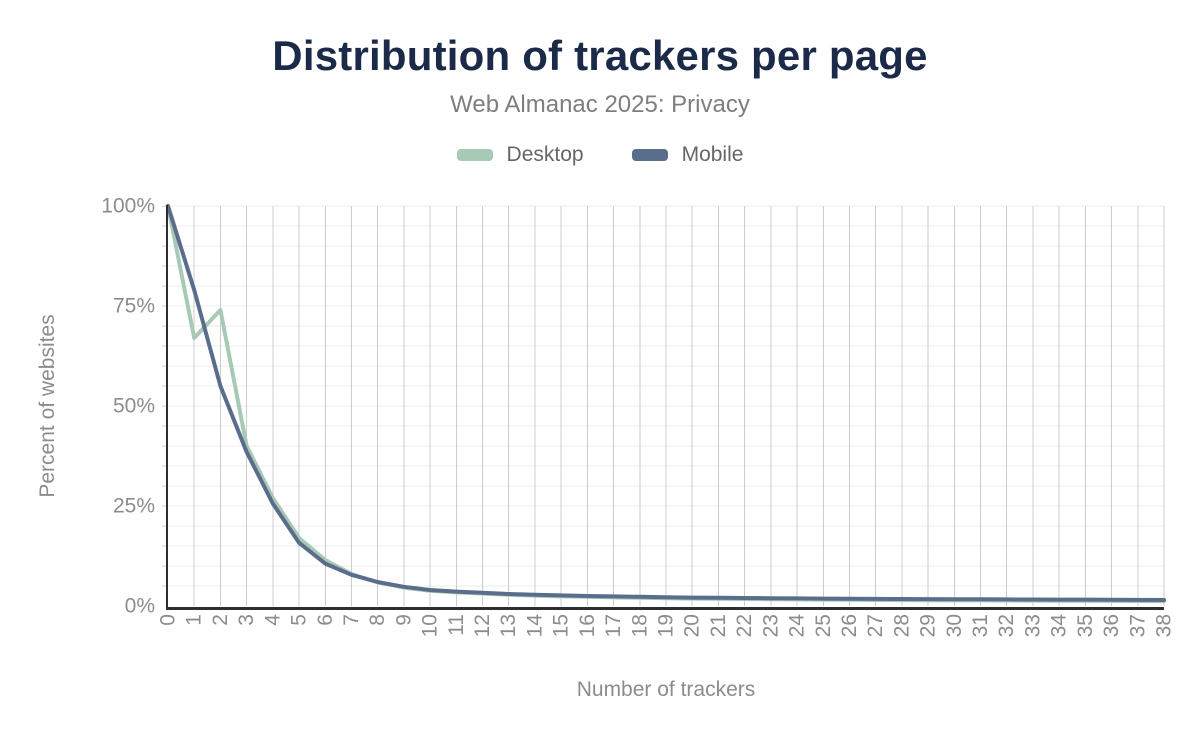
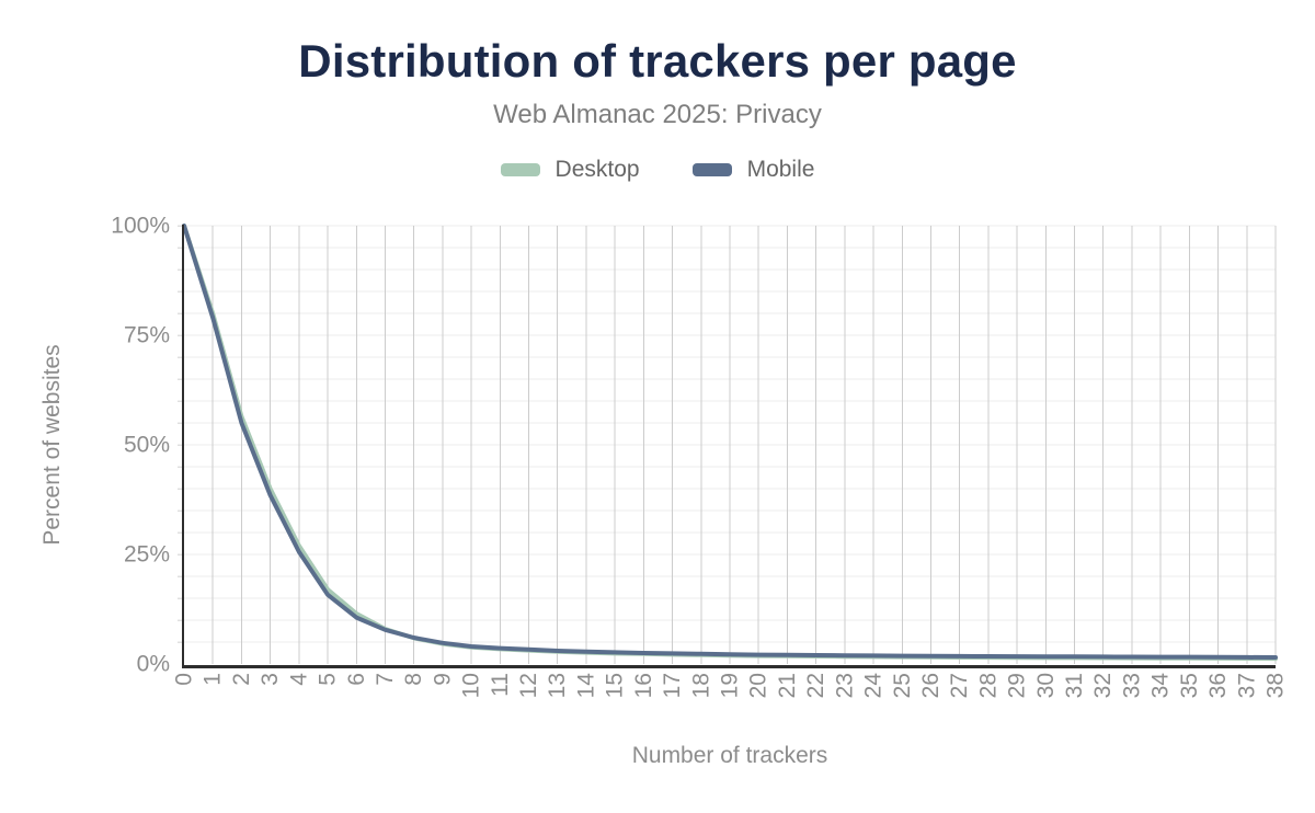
Desktop/1: 67% -> 80%
Desktop/2: 74% -> 56%
